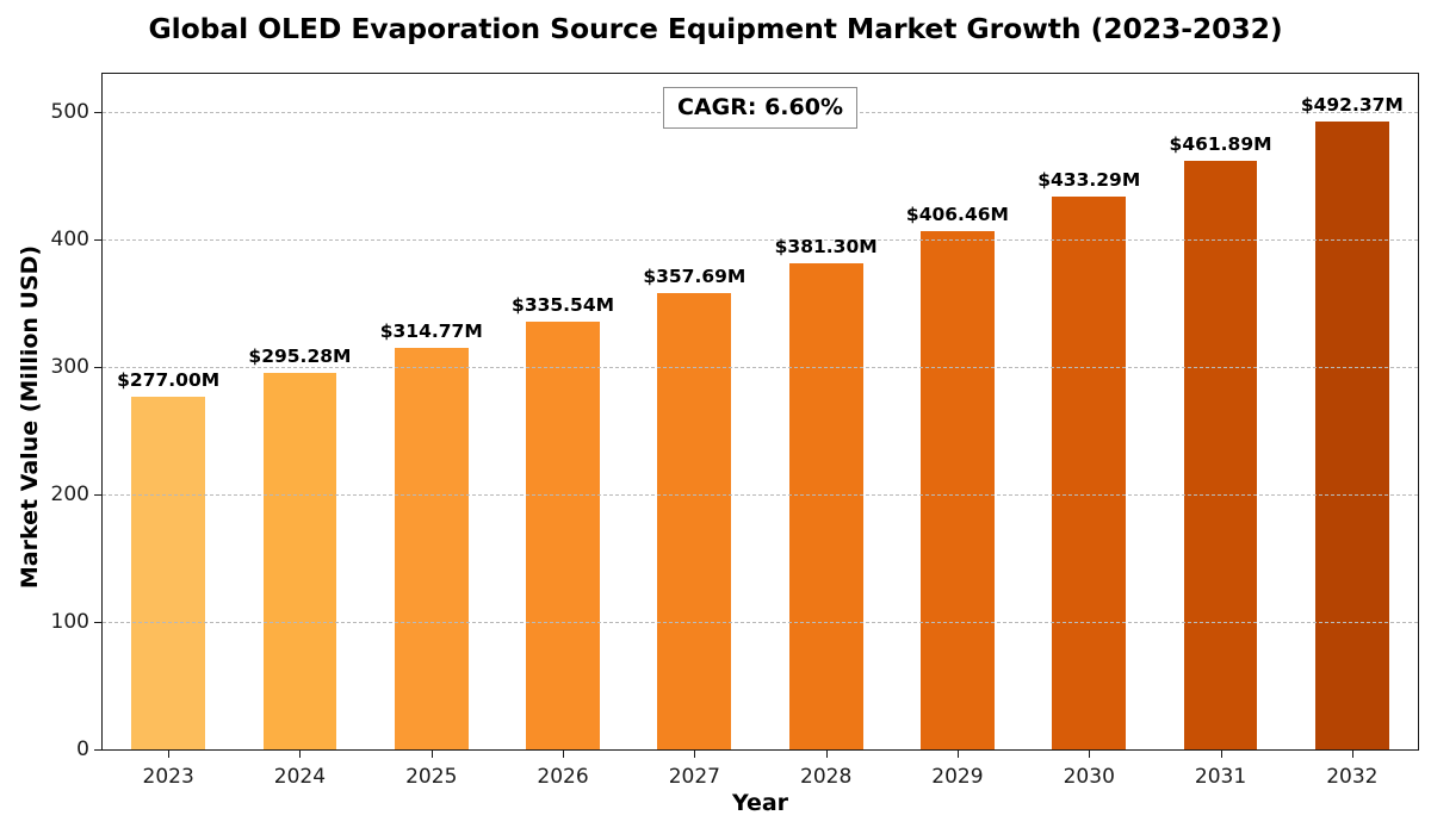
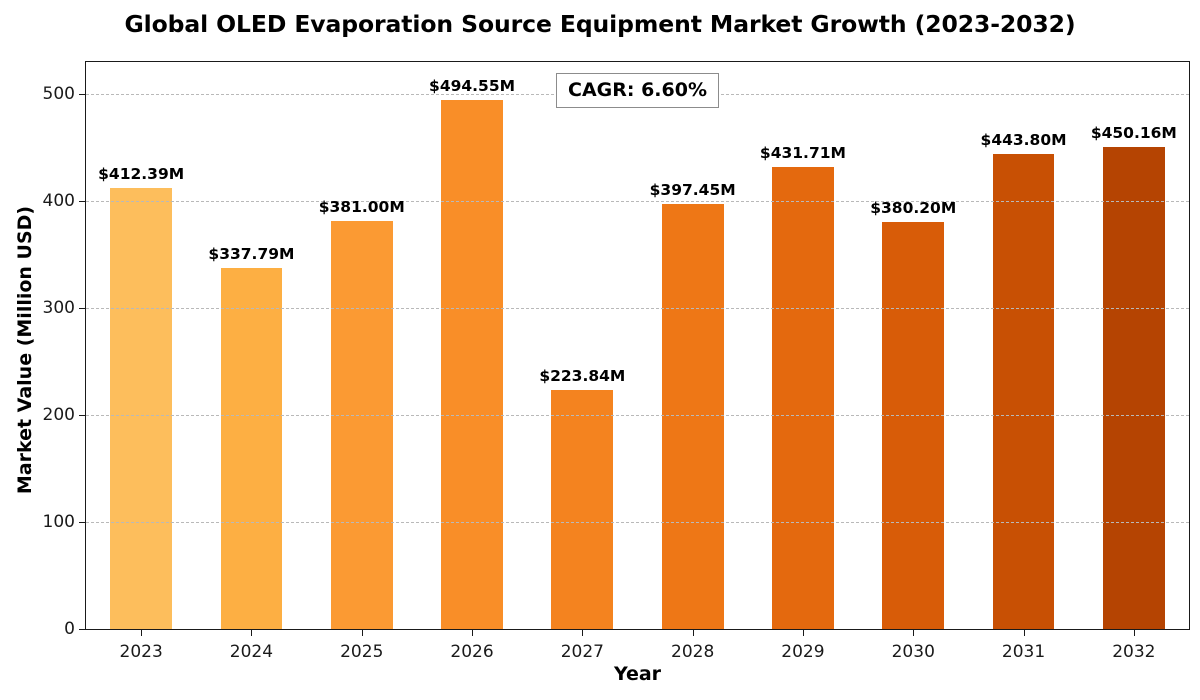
2023: $277.00M -> $412.39M
2024: $295.28M -> $337.79M
2025: $314.77M -> $381.00M
2026: $335.54M -> $494.55M
2027: $357.69M -> $223.84M
2028: $381.30M -> $397.45M
2029: $406.46M -> $431.71M
2030: $433.29M -> $380.20M
2031: $461.89M -> $443.80M
2032: $492.37M -> $450.16M
